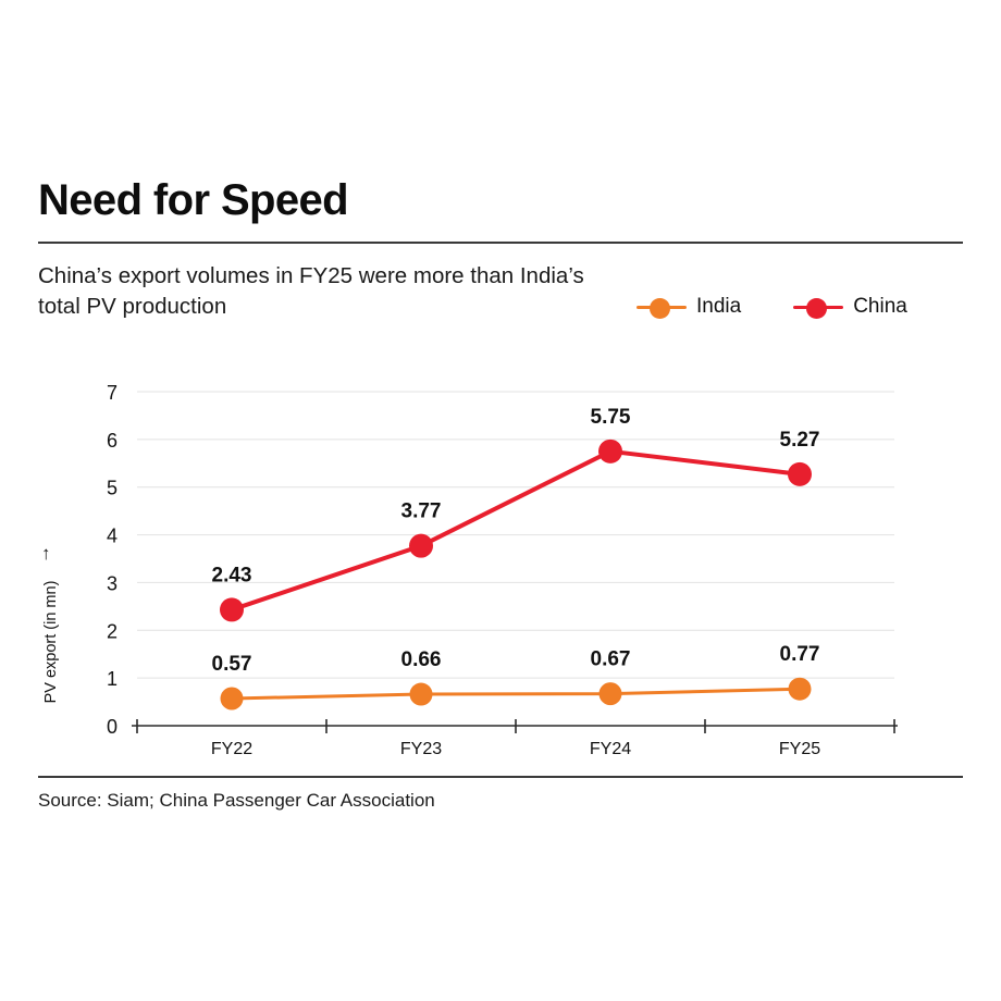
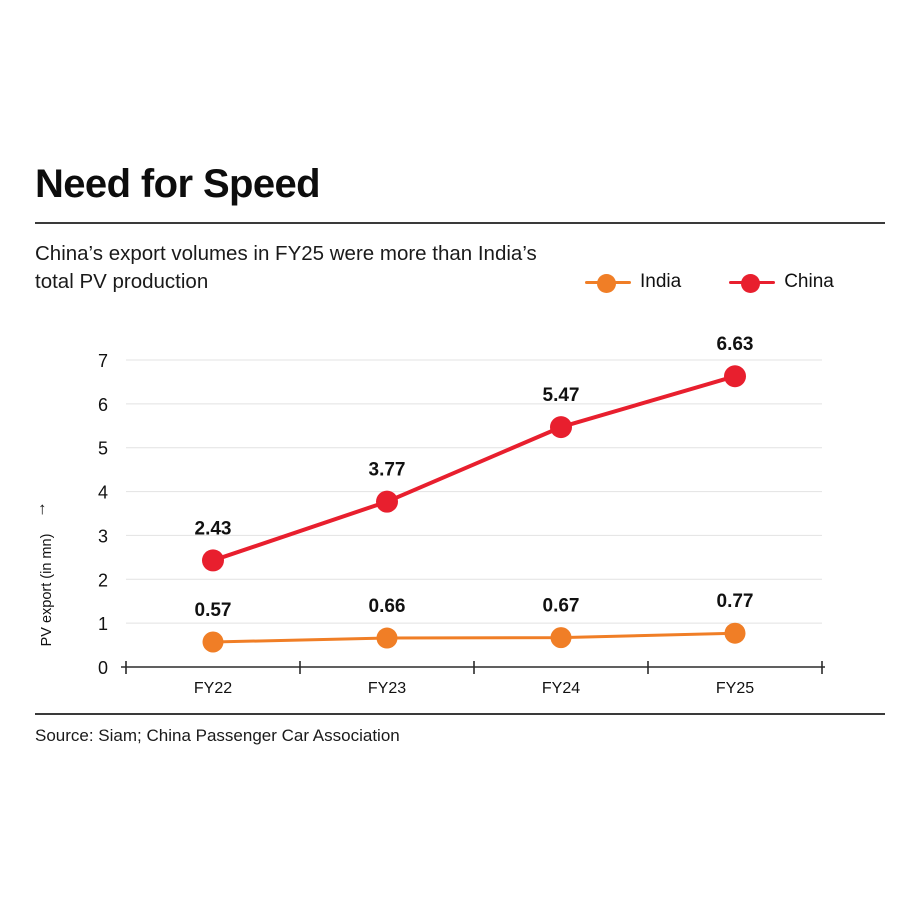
China/FY24: 5.75 -> 5.47
China/FY25: 5.27 -> 6.63
